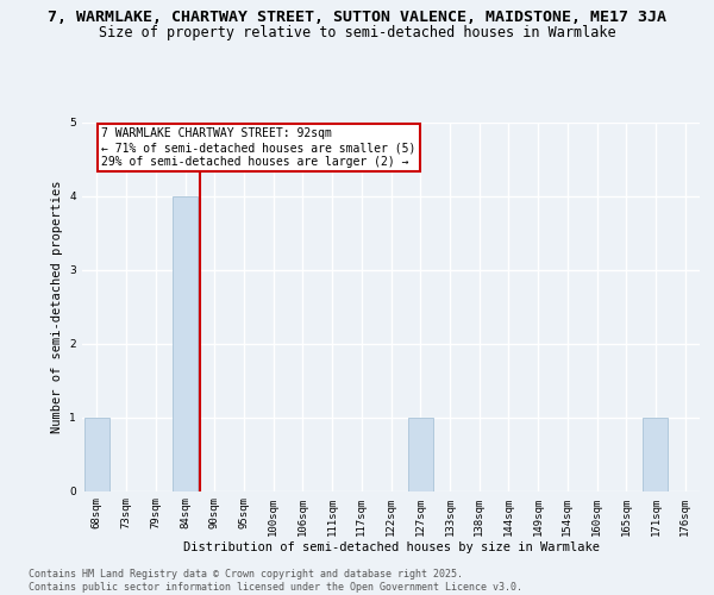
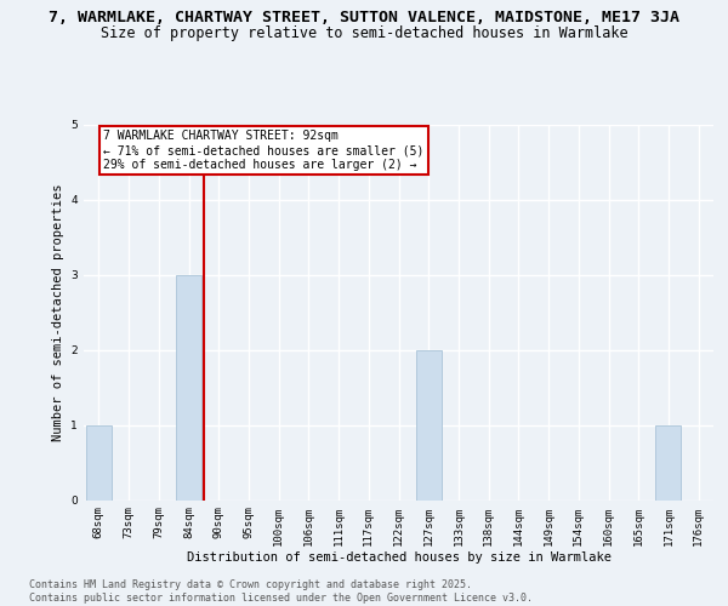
84sqm: 4 -> 3
127sqm: 1 -> 2
